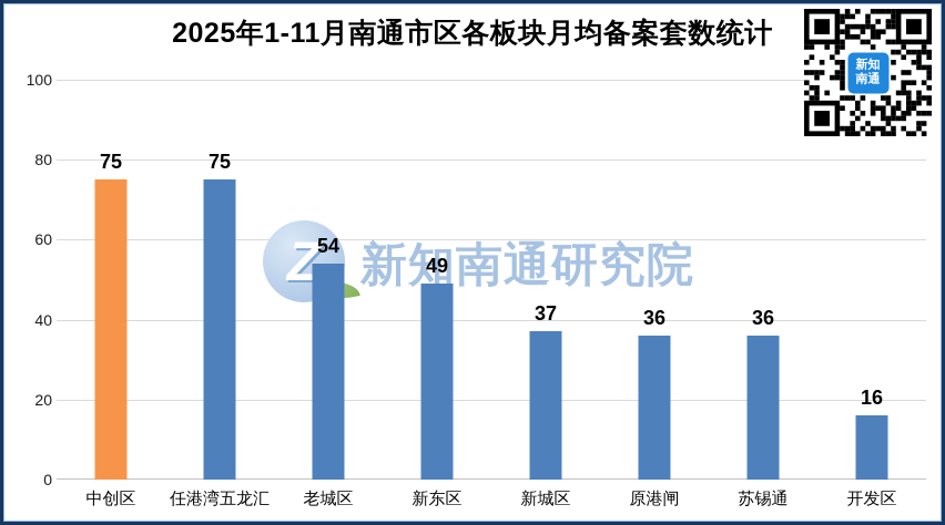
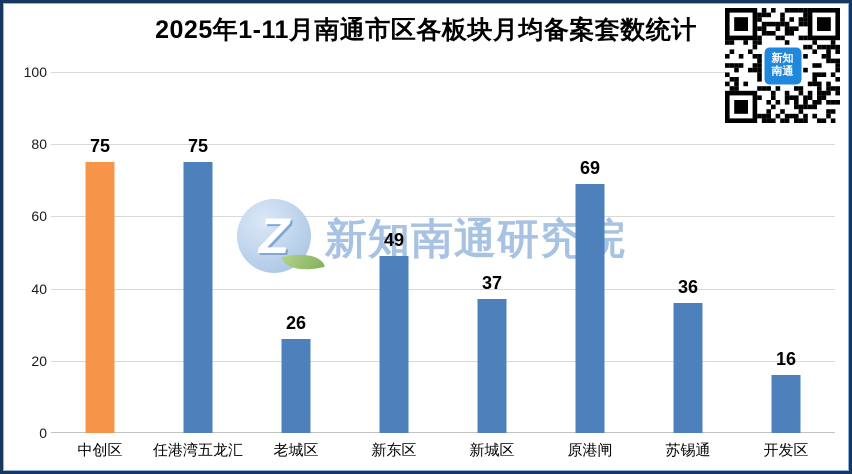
老城区: 54 -> 26
原港闸: 36 -> 69
